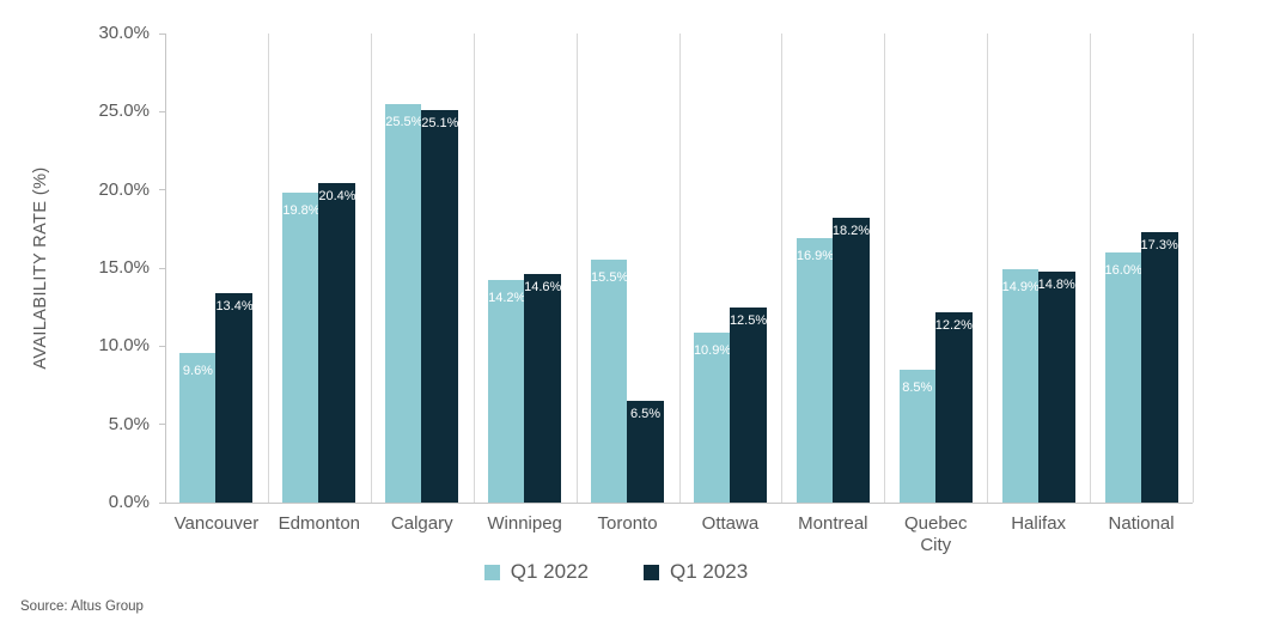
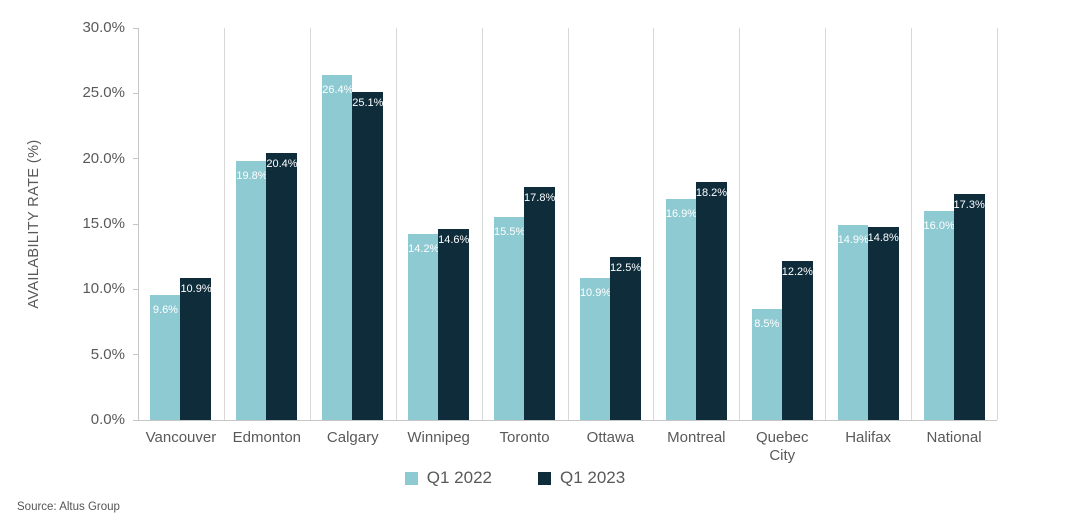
Q1 2023/Vancouver: 13.4% -> 10.9%
Q1 2022/Calgary: 25.5% -> 26.4%
Q1 2023/Toronto: 6.5% -> 17.8%
